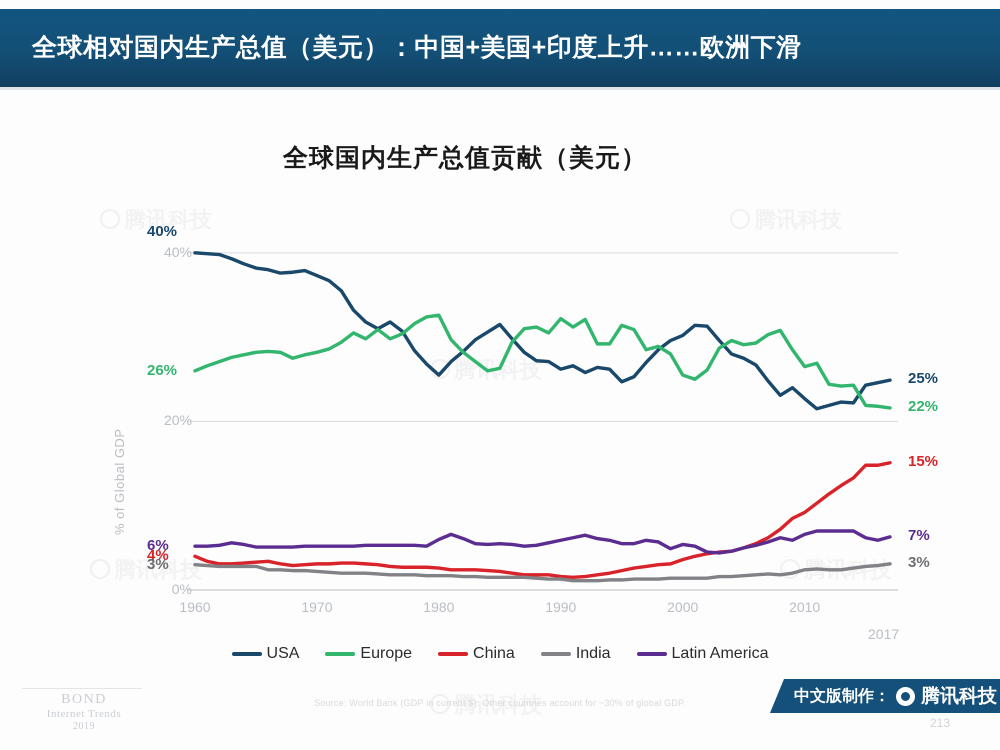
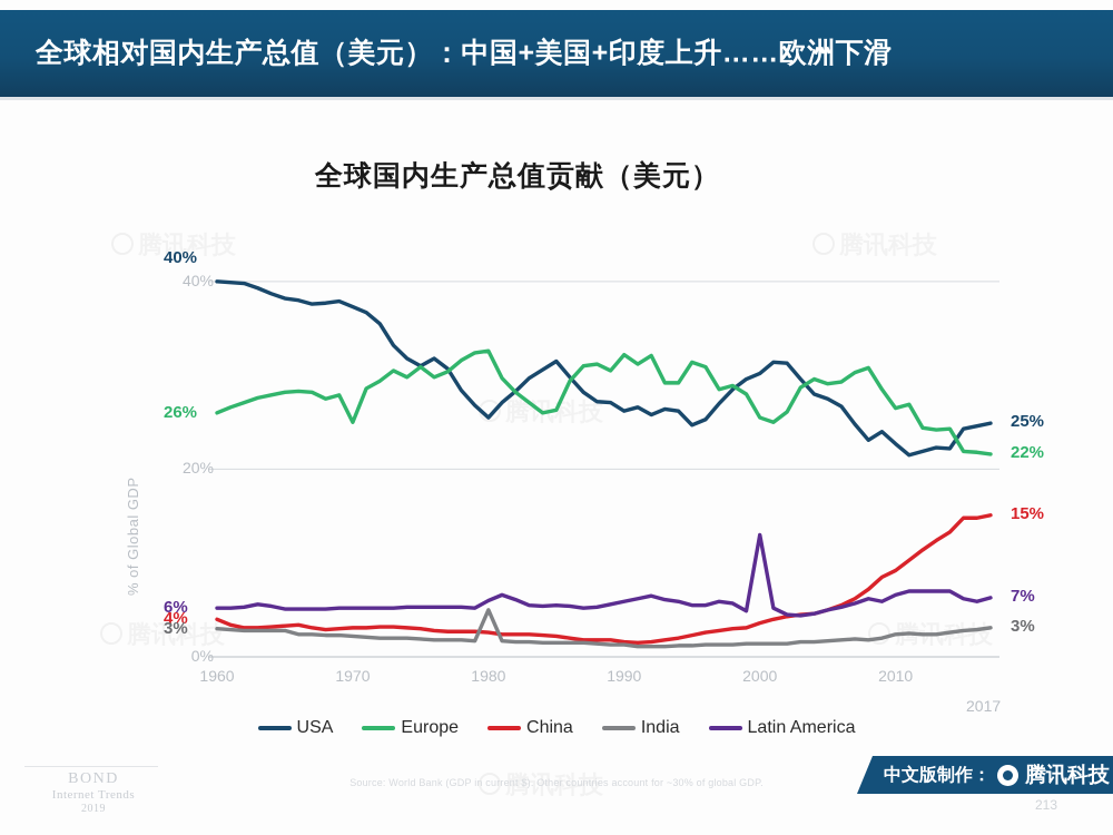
Europe/1970: 28% -> 25%
India/1980: 2% -> 5%
Latin America/2000: 5% -> 13%
